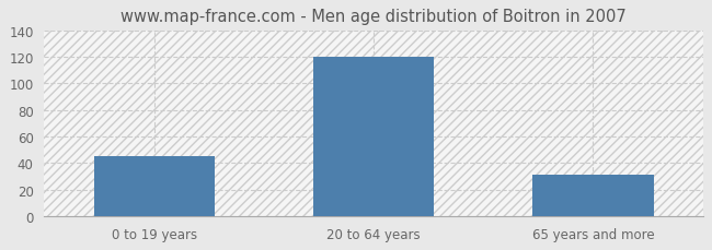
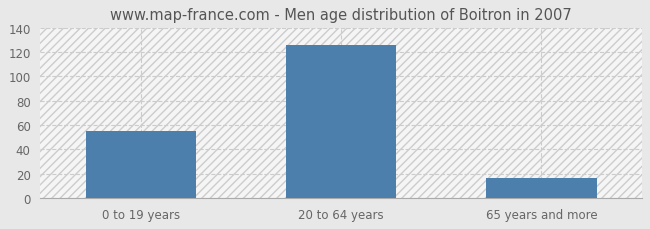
0 to 19 years: 45 -> 55
20 to 64 years: 120 -> 126
65 years and more: 31 -> 16
